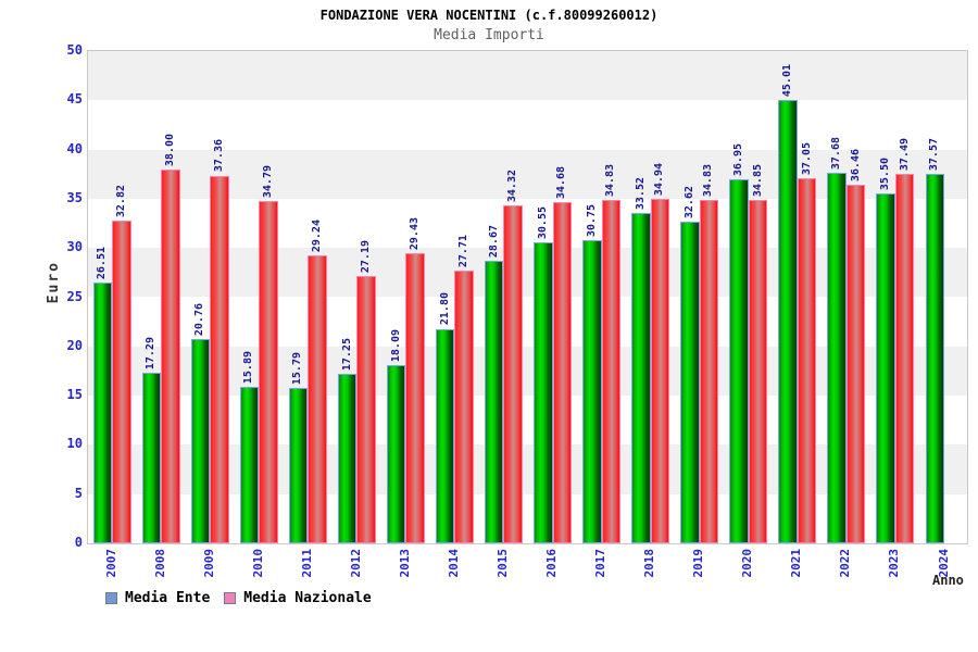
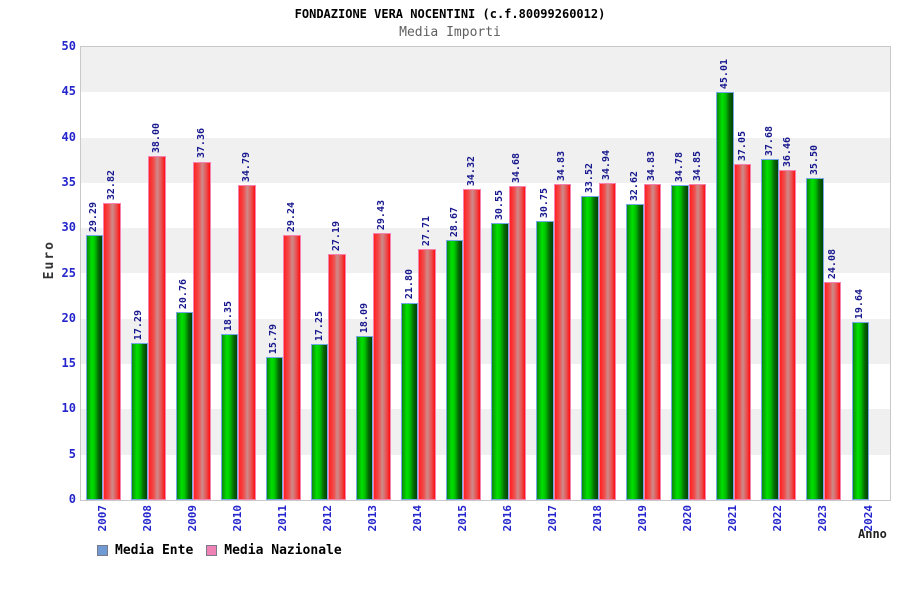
Media Ente/2007: 26.51 -> 29.29
Media Ente/2010: 15.89 -> 18.35
Media Ente/2020: 36.95 -> 34.78
Media Nazionale/2023: 37.49 -> 24.08
Media Ente/2024: 37.57 -> 19.64
